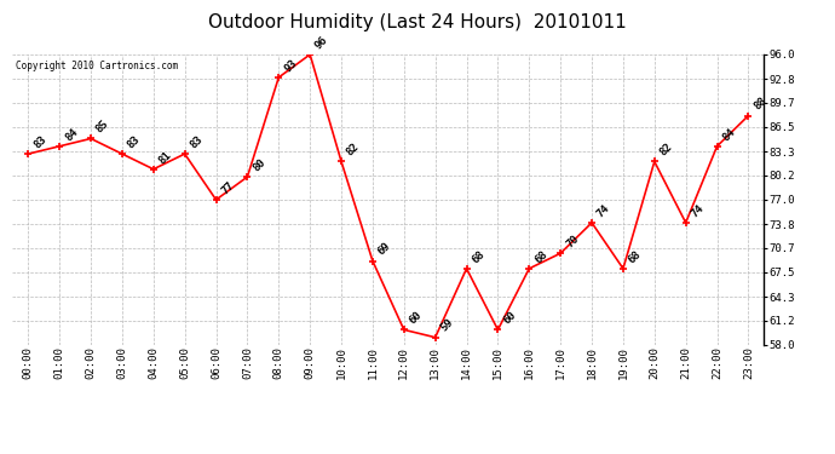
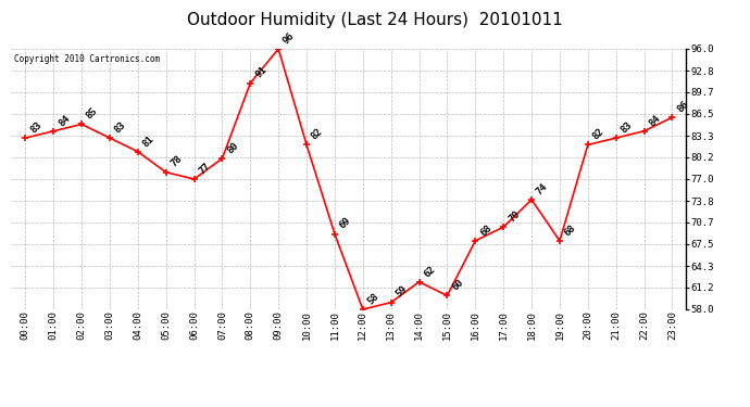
05:00: 83 -> 78
08:00: 93 -> 91
12:00: 60 -> 58
14:00: 68 -> 62
21:00: 74 -> 83
23:00: 88 -> 86
